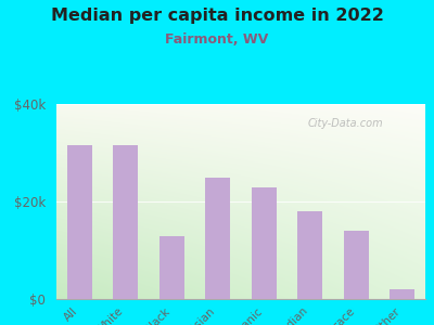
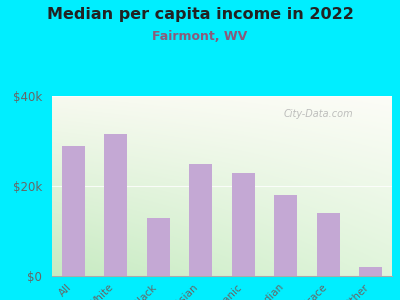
All: $31.5k -> $29.0k
